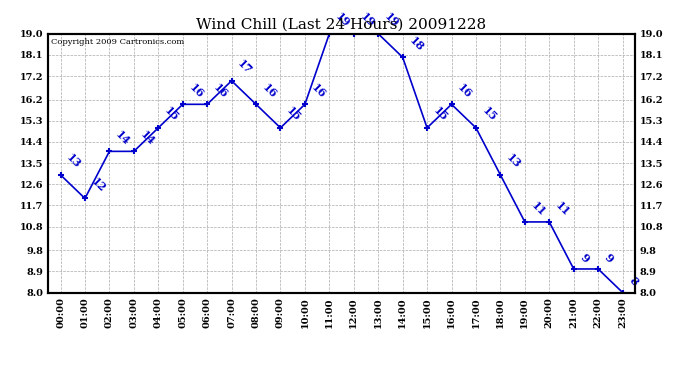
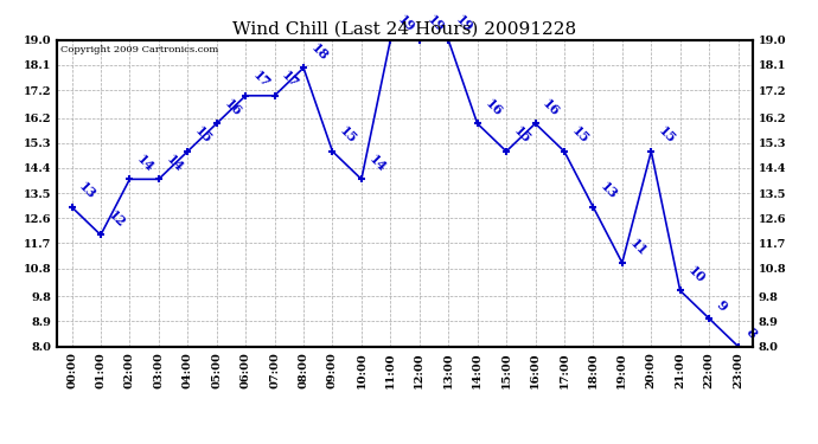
06:00: 16 -> 17
08:00: 16 -> 18
10:00: 16 -> 14
14:00: 18 -> 16
20:00: 11 -> 15
21:00: 9 -> 10
